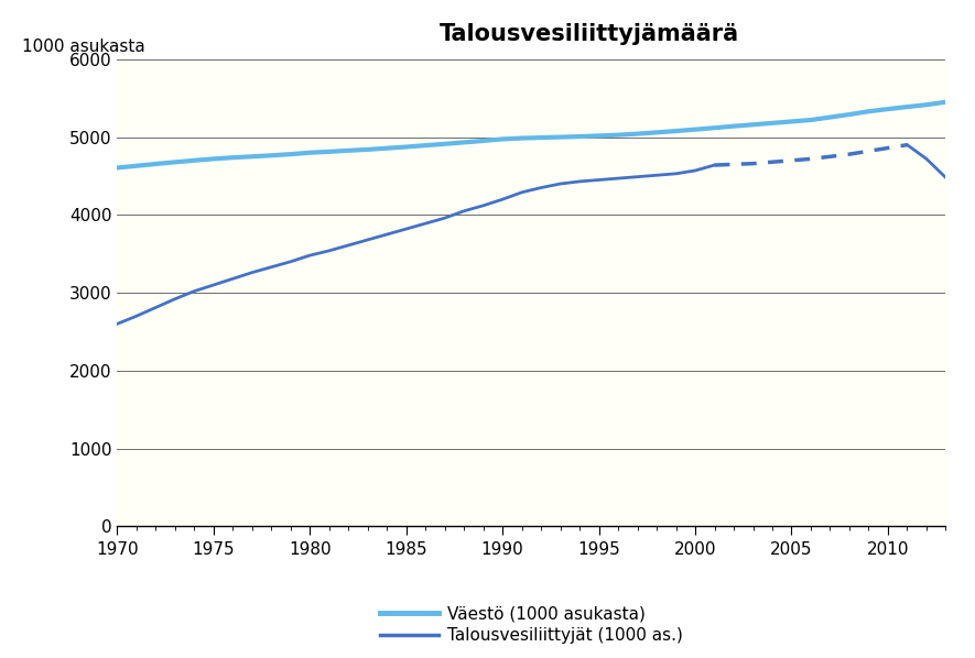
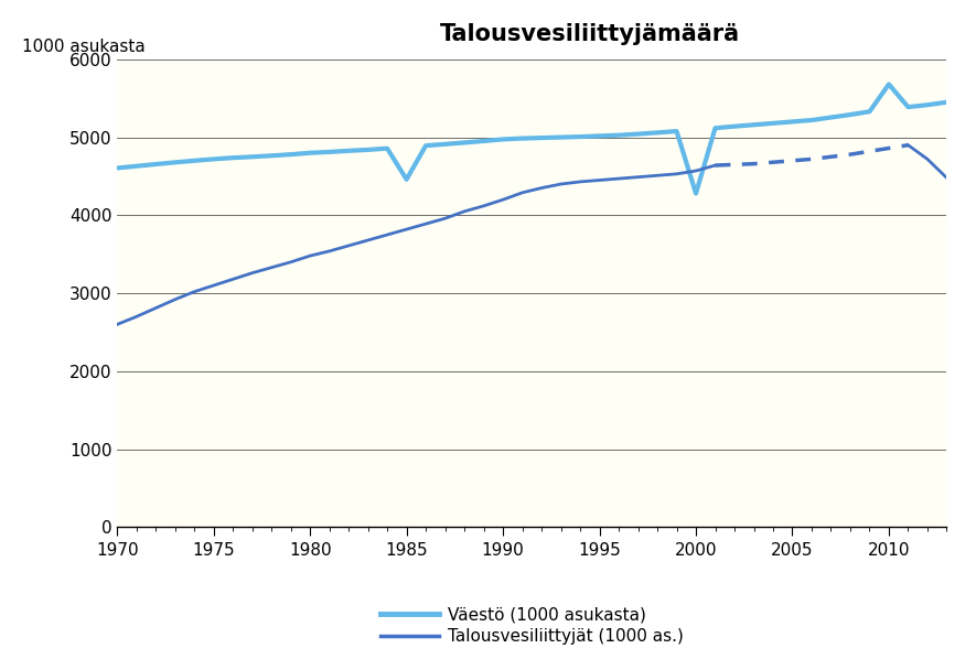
Väestö (1000 asukasta)/1985: 4870 -> 4460
Väestö (1000 asukasta)/2000: 5100 -> 4280
Väestö (1000 asukasta)/2010: 5360 -> 5680
